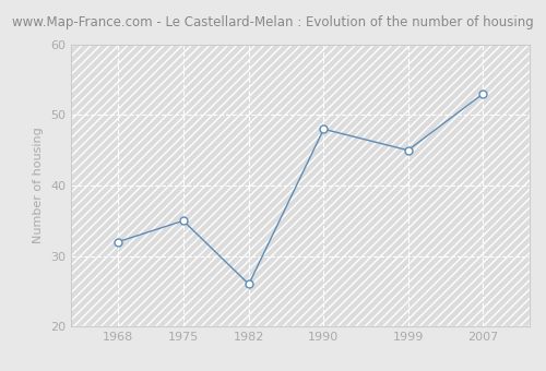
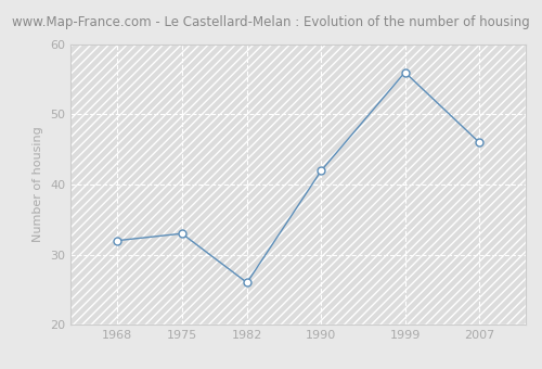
1975: 35 -> 33
1990: 48 -> 42
1999: 45 -> 56
2007: 53 -> 46
